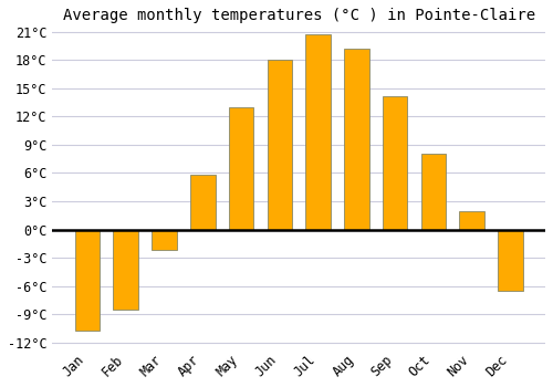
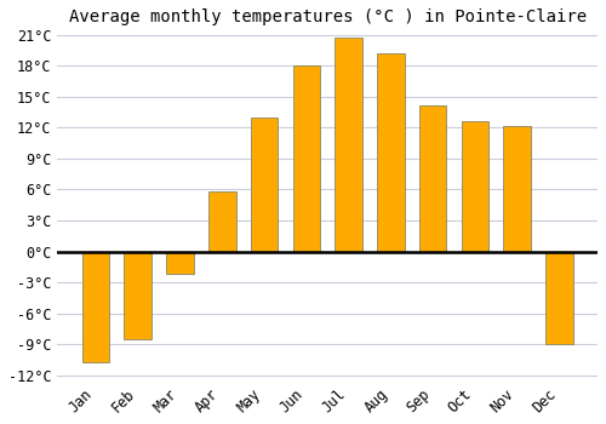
Oct: 8.0°C -> 12.6°C
Nov: 2.0°C -> 12.2°C
Dec: -6.5°C -> -9.0°C
